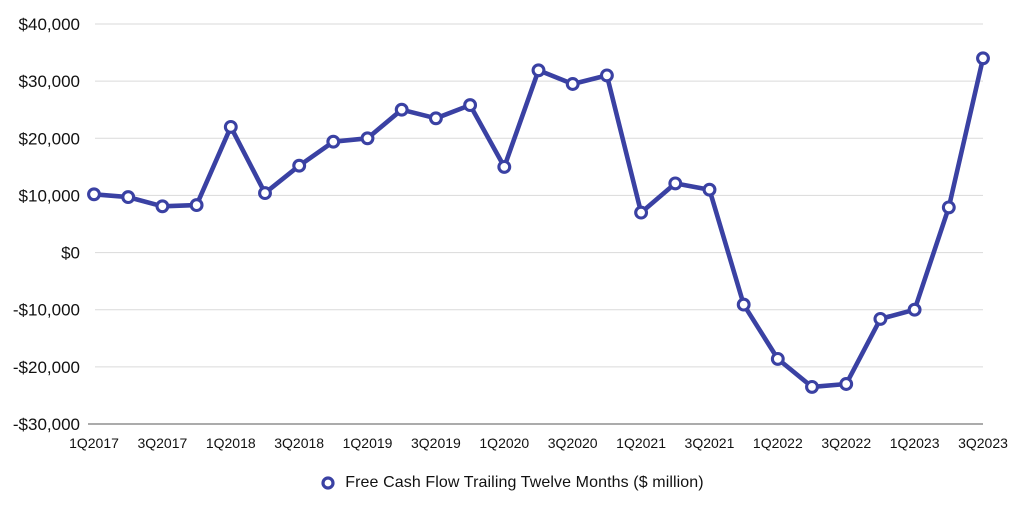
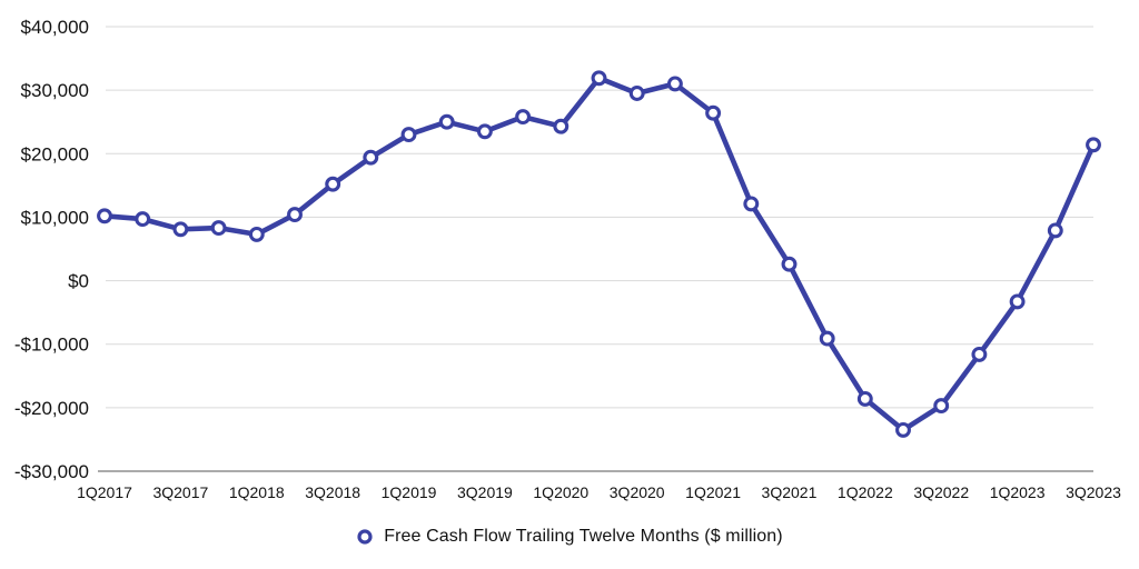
1Q2018: $22000 -> $7000
1Q2019: $20000 -> $23000
1Q2020: $15000 -> $24000
1Q2021: $7000 -> $26000
3Q2021: $11000 -> $3000
3Q2022: -$23000 -> -$20000
1Q2023: -$10000 -> -$3000
3Q2023: $34000 -> $21000
